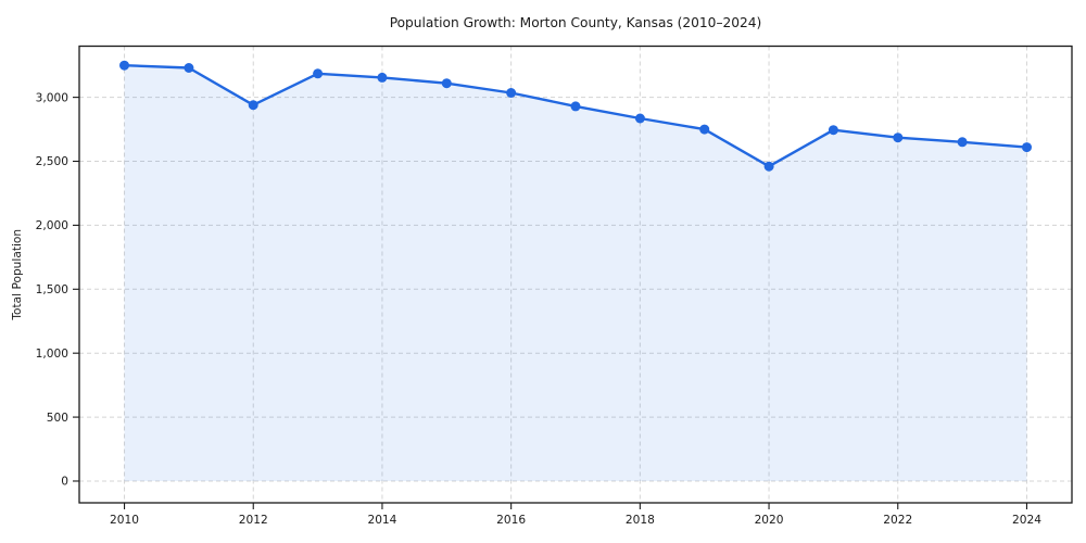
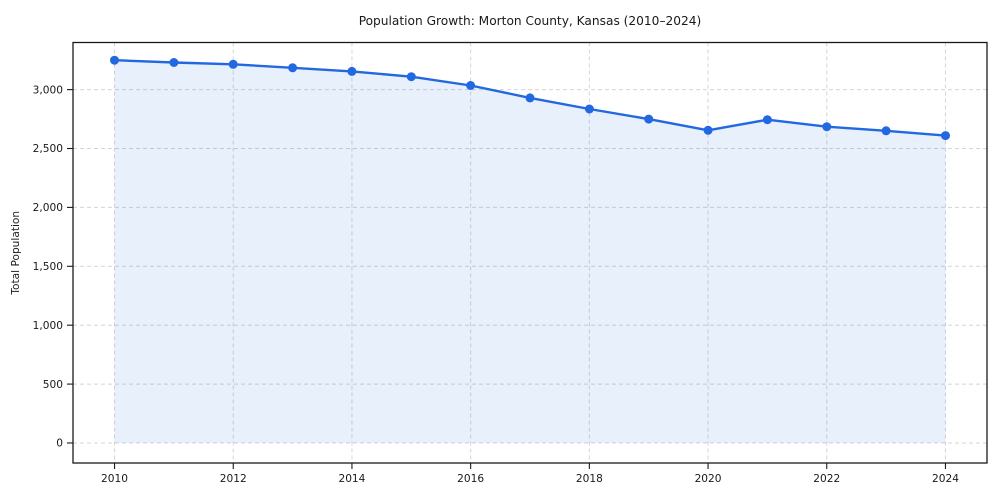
2012: 2940 -> 3220
2020: 2460 -> 2660
